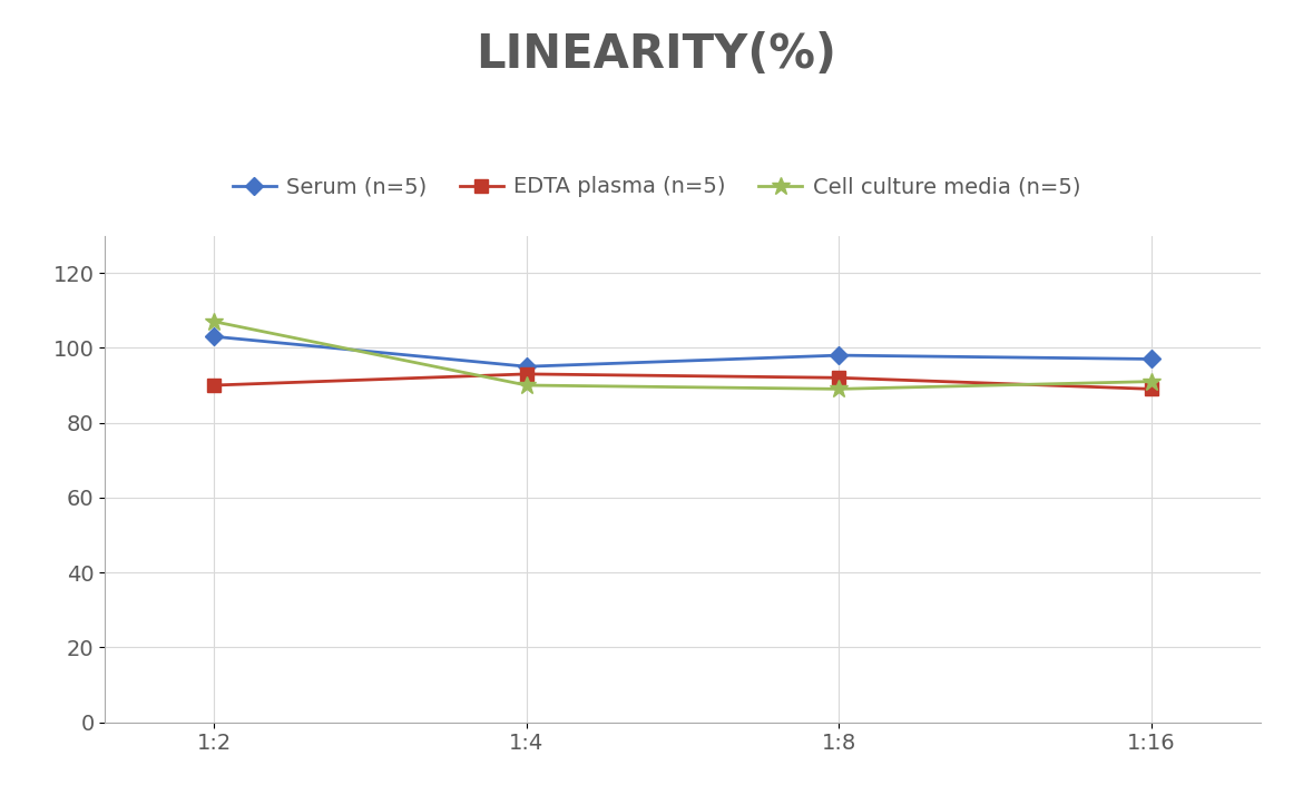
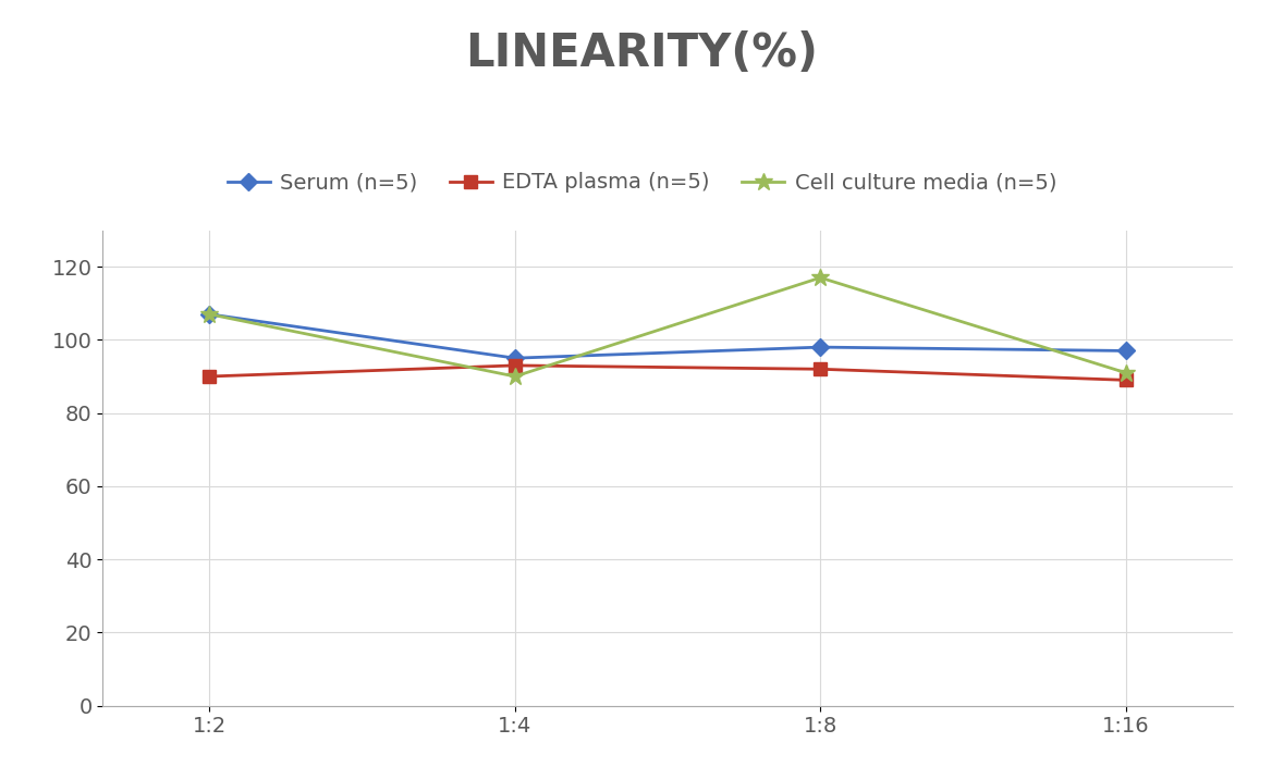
Serum (n=5)/1:2: 103 -> 107
Cell culture media (n=5)/1:8: 89 -> 117
